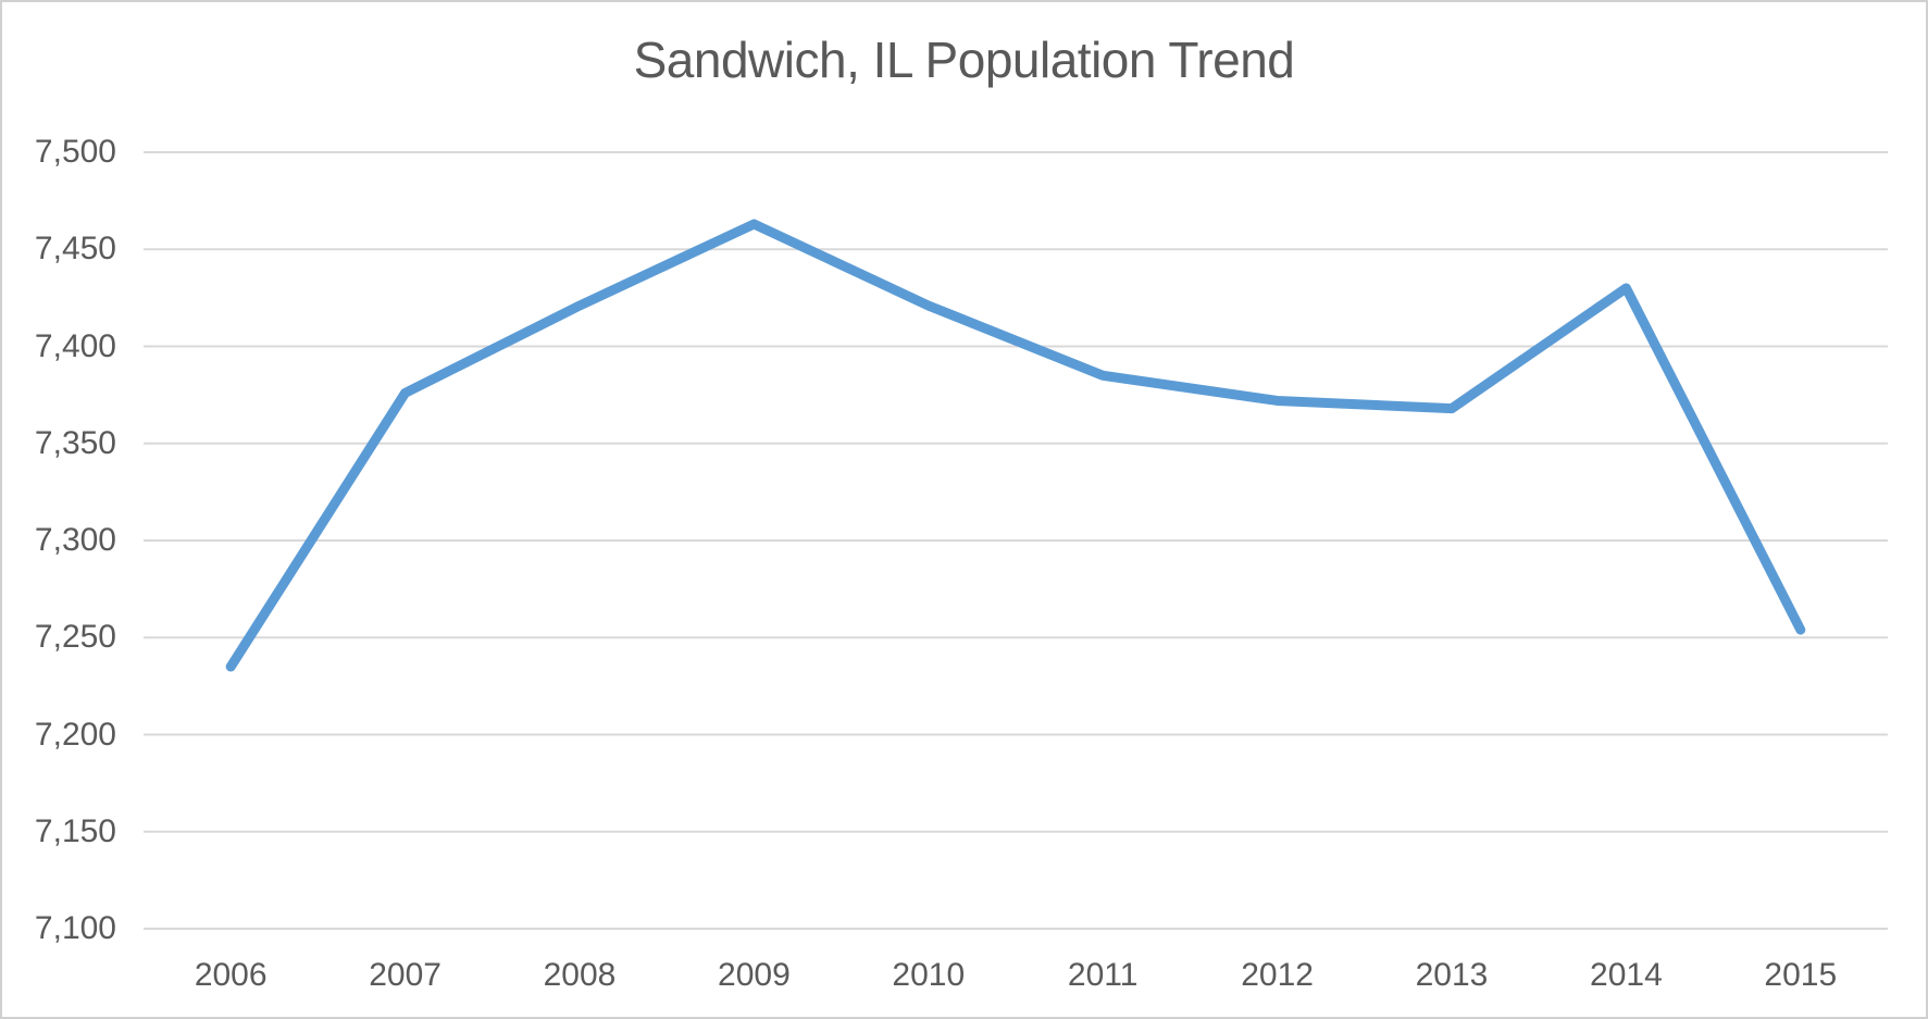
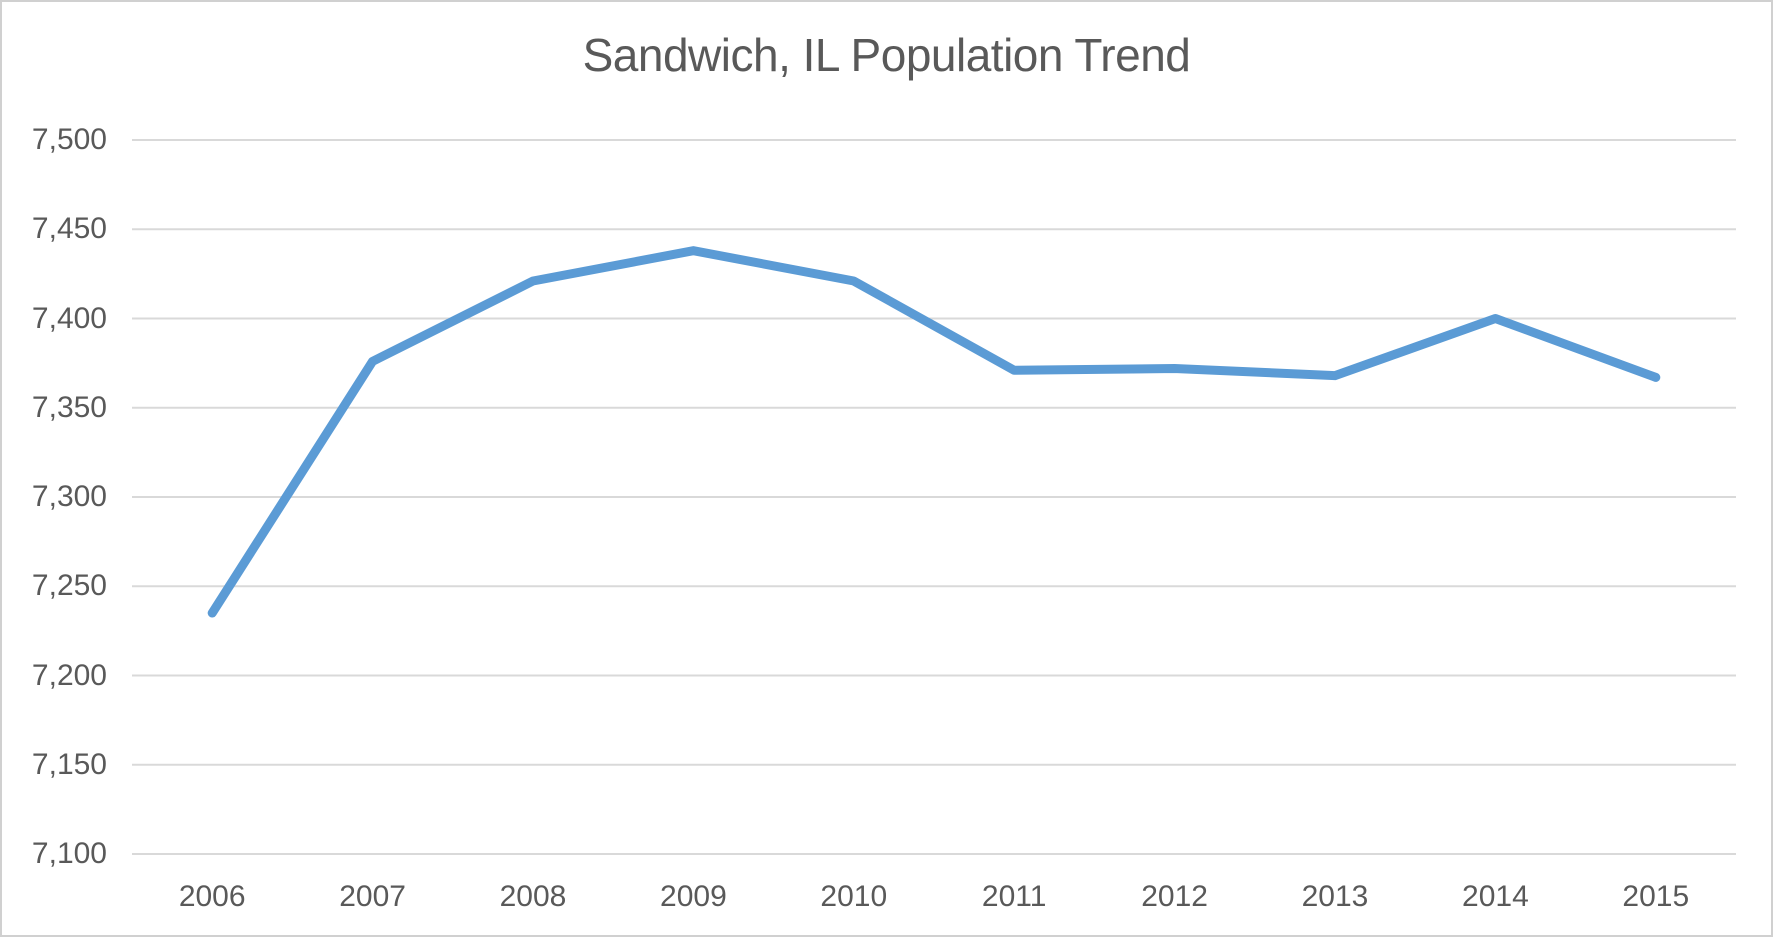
2009: 7463 -> 7438
2011: 7385 -> 7371
2014: 7430 -> 7400
2015: 7254 -> 7367
